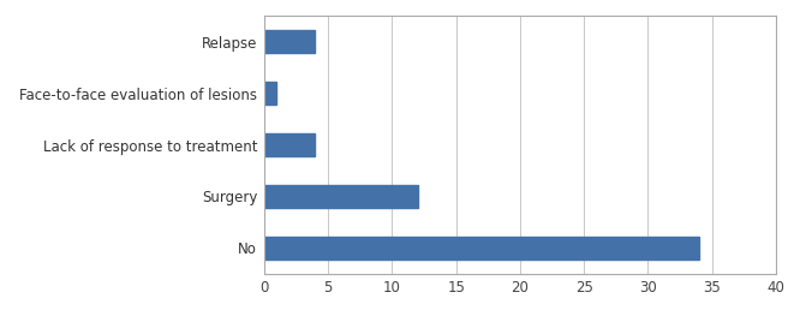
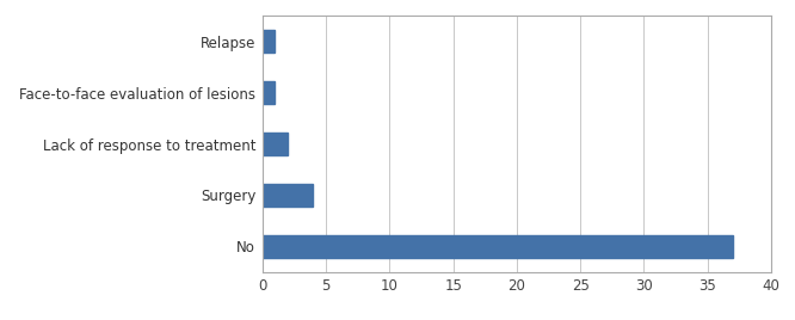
Relapse: 4 -> 1
Lack of response to treatment: 4 -> 2
Surgery: 12 -> 4
No: 34 -> 37
